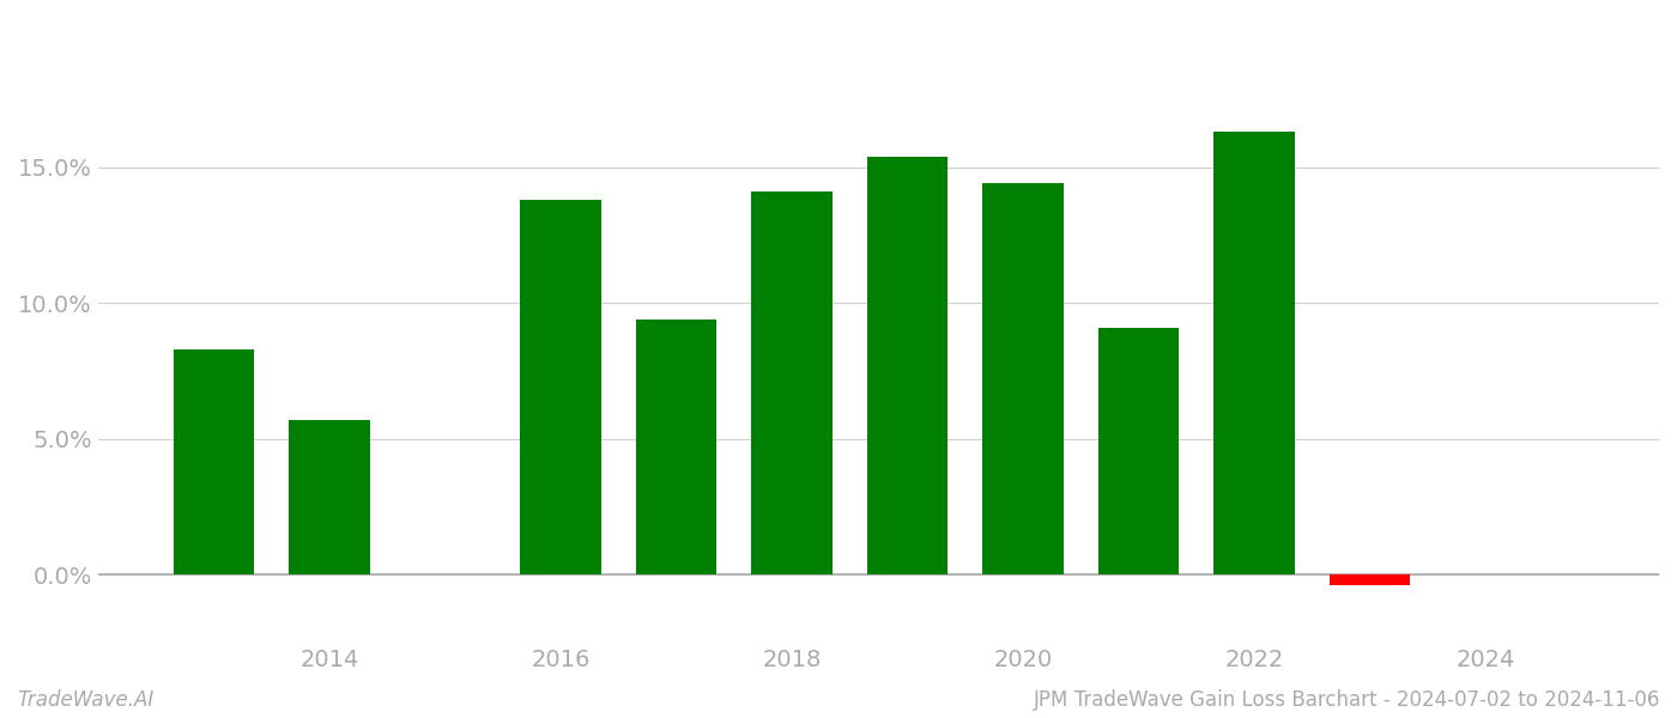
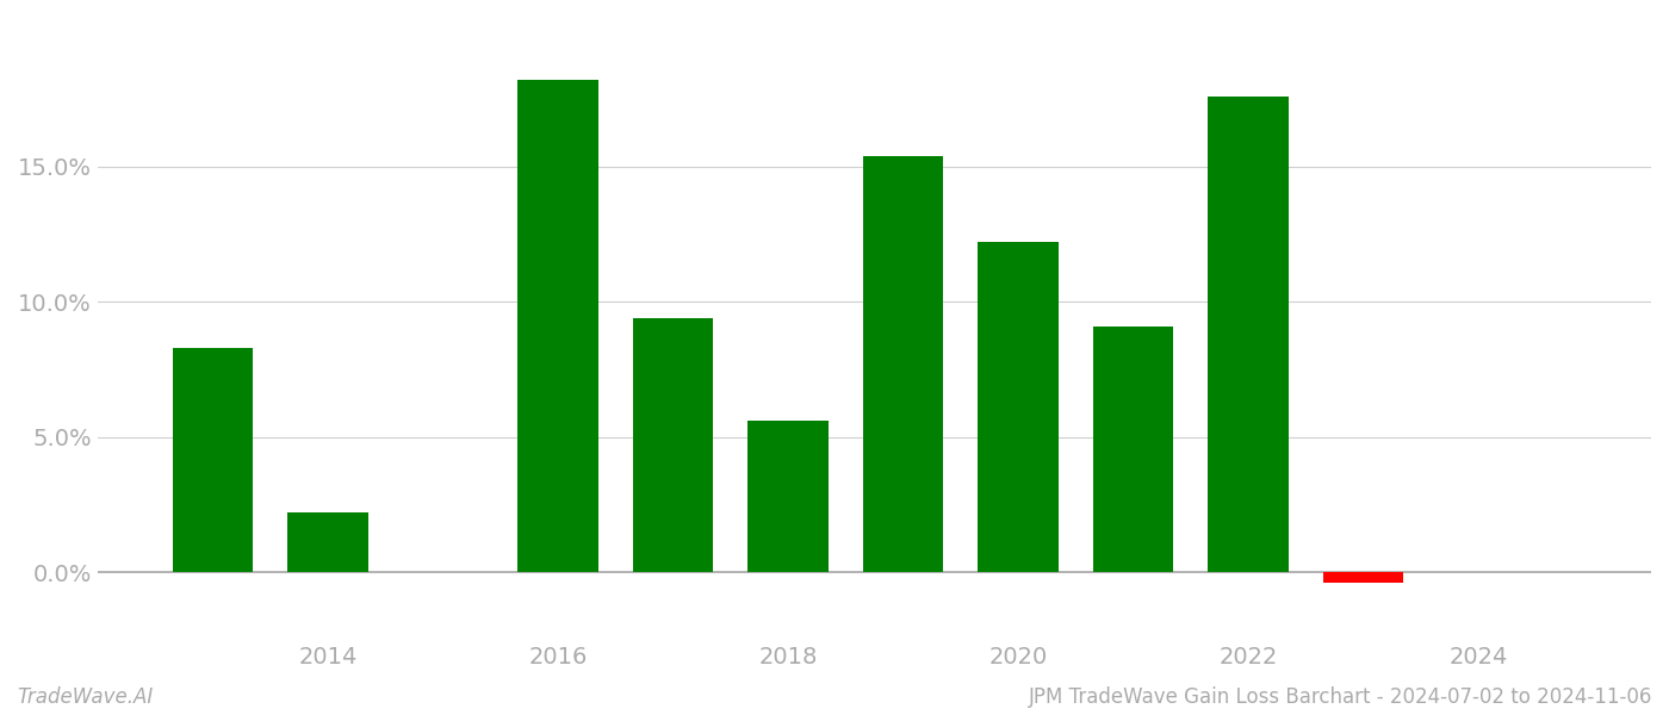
2014: 5.7% -> 2.2%
2016: 13.8% -> 18.2%
2018: 14.1% -> 5.6%
2020: 14.4% -> 12.2%
2022: 16.3% -> 17.6%
